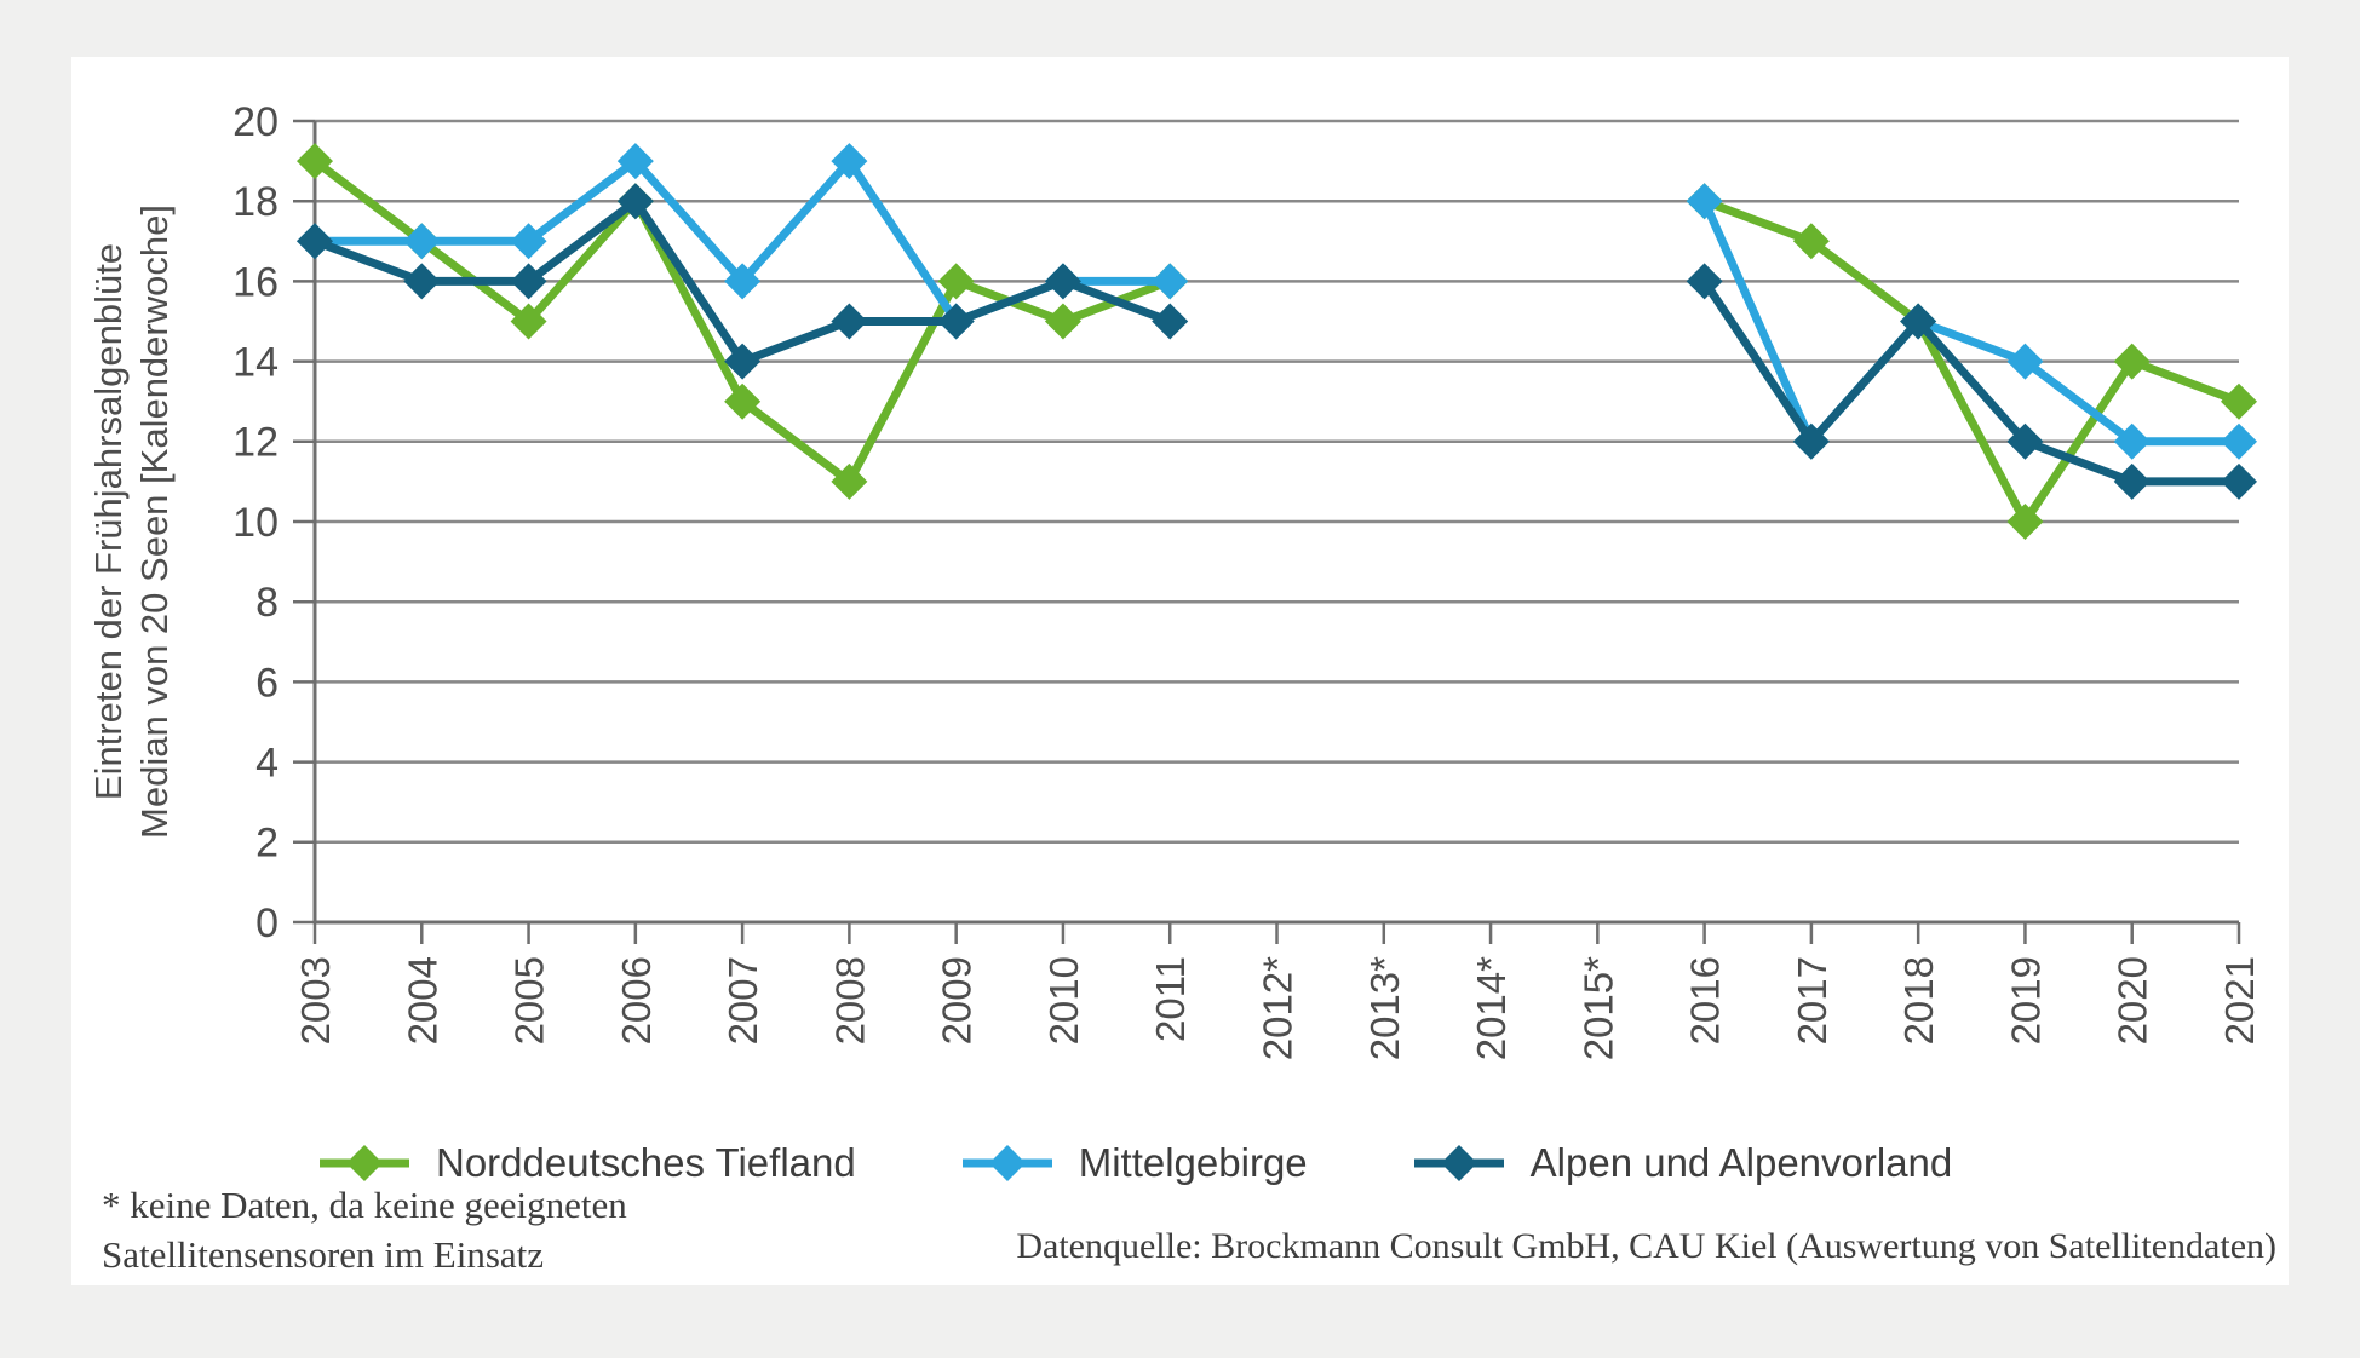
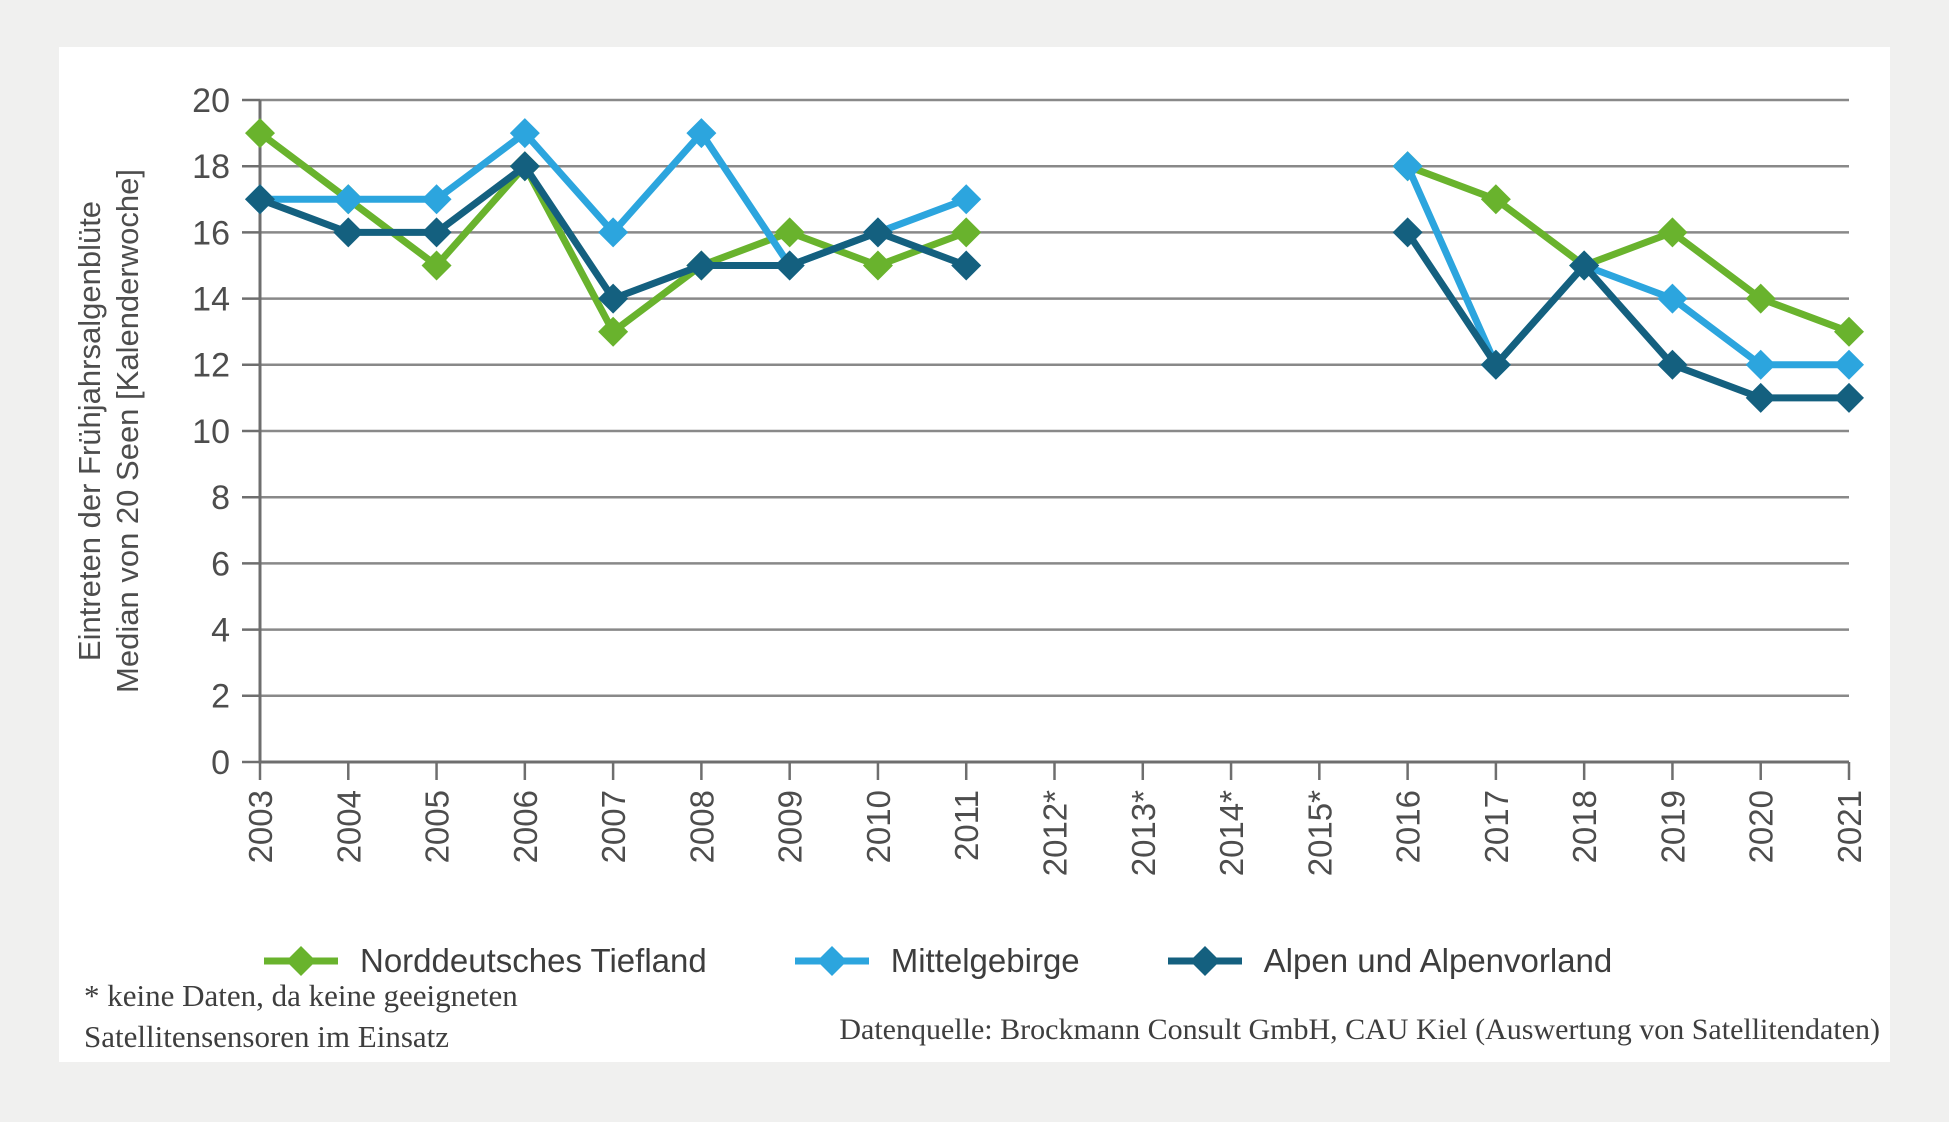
Norddeutsches Tiefland/2008: 11 -> 15
Mittelgebirge/2011: 16 -> 17
Norddeutsches Tiefland/2019: 10 -> 16
